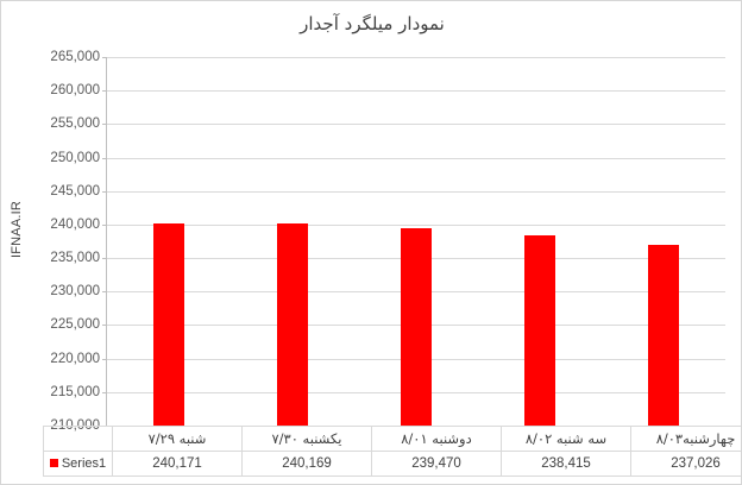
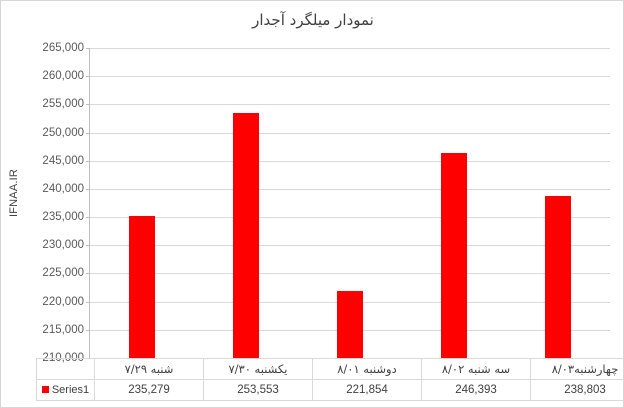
شنبه ۷/۲۹: 240,171 -> 235,279
یکشنبه ۷/۳۰: 240,169 -> 253,553
دوشنبه ۸/۰۱: 239,470 -> 221,854
سه شنبه ۸/۰۲: 238,415 -> 246,393
چهارشنبه۸/۰۳: 237,026 -> 238,803
